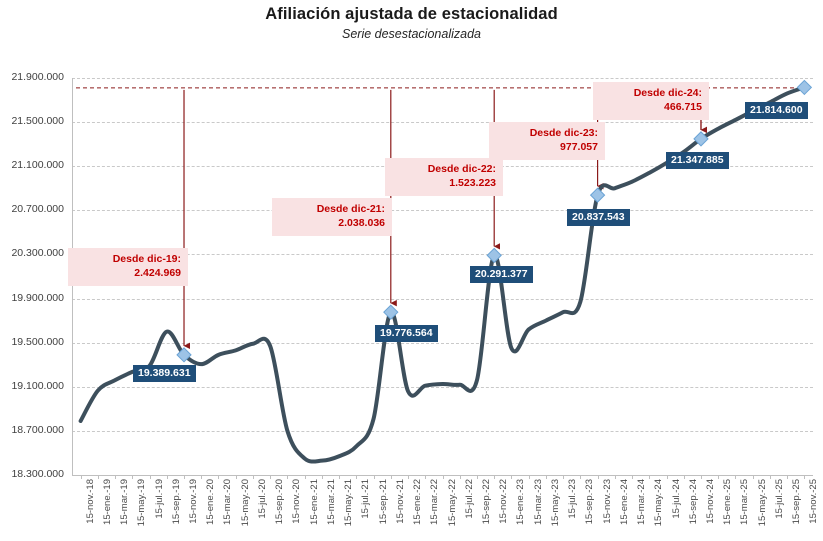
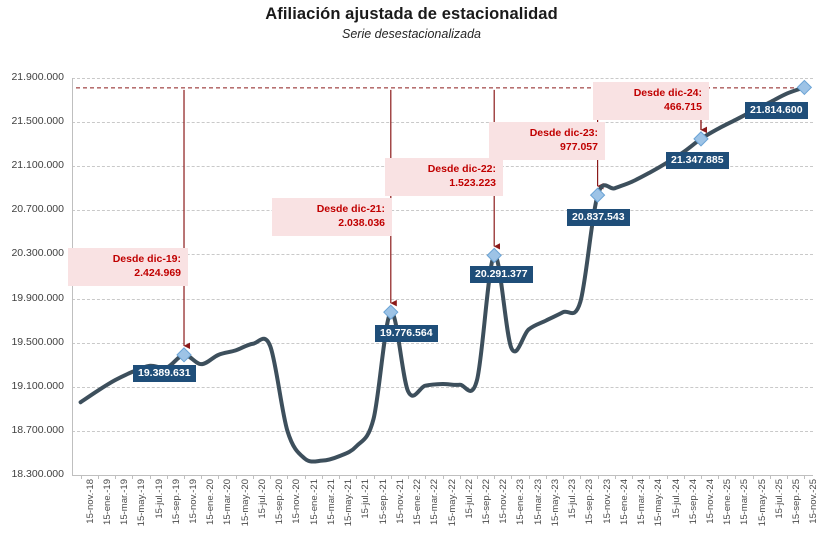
15-nov.-18: 18790000 -> 18960000
15-sep.-19: 19600000 -> 19280000
